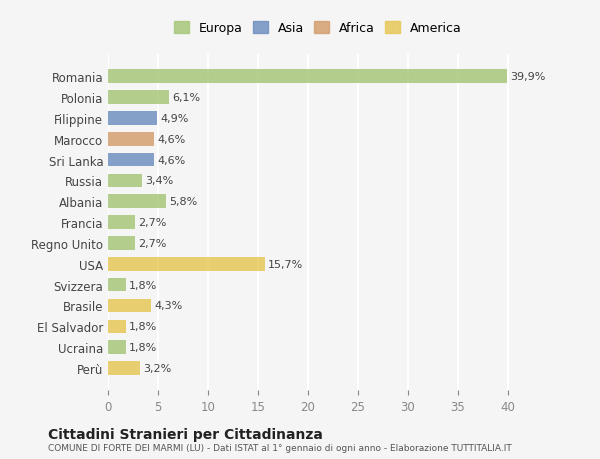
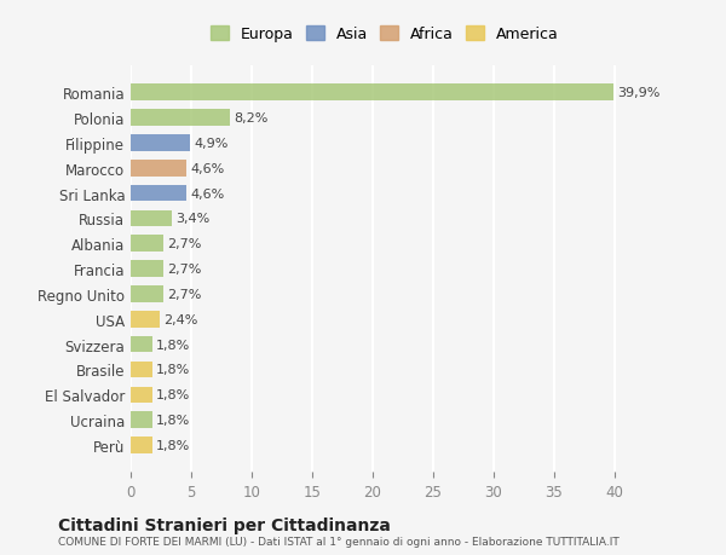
Polonia: 6,1% -> 8,2%
Albania: 5,8% -> 2,7%
USA: 15,7% -> 2,4%
Brasile: 4,3% -> 1,8%
Perù: 3,2% -> 1,8%
